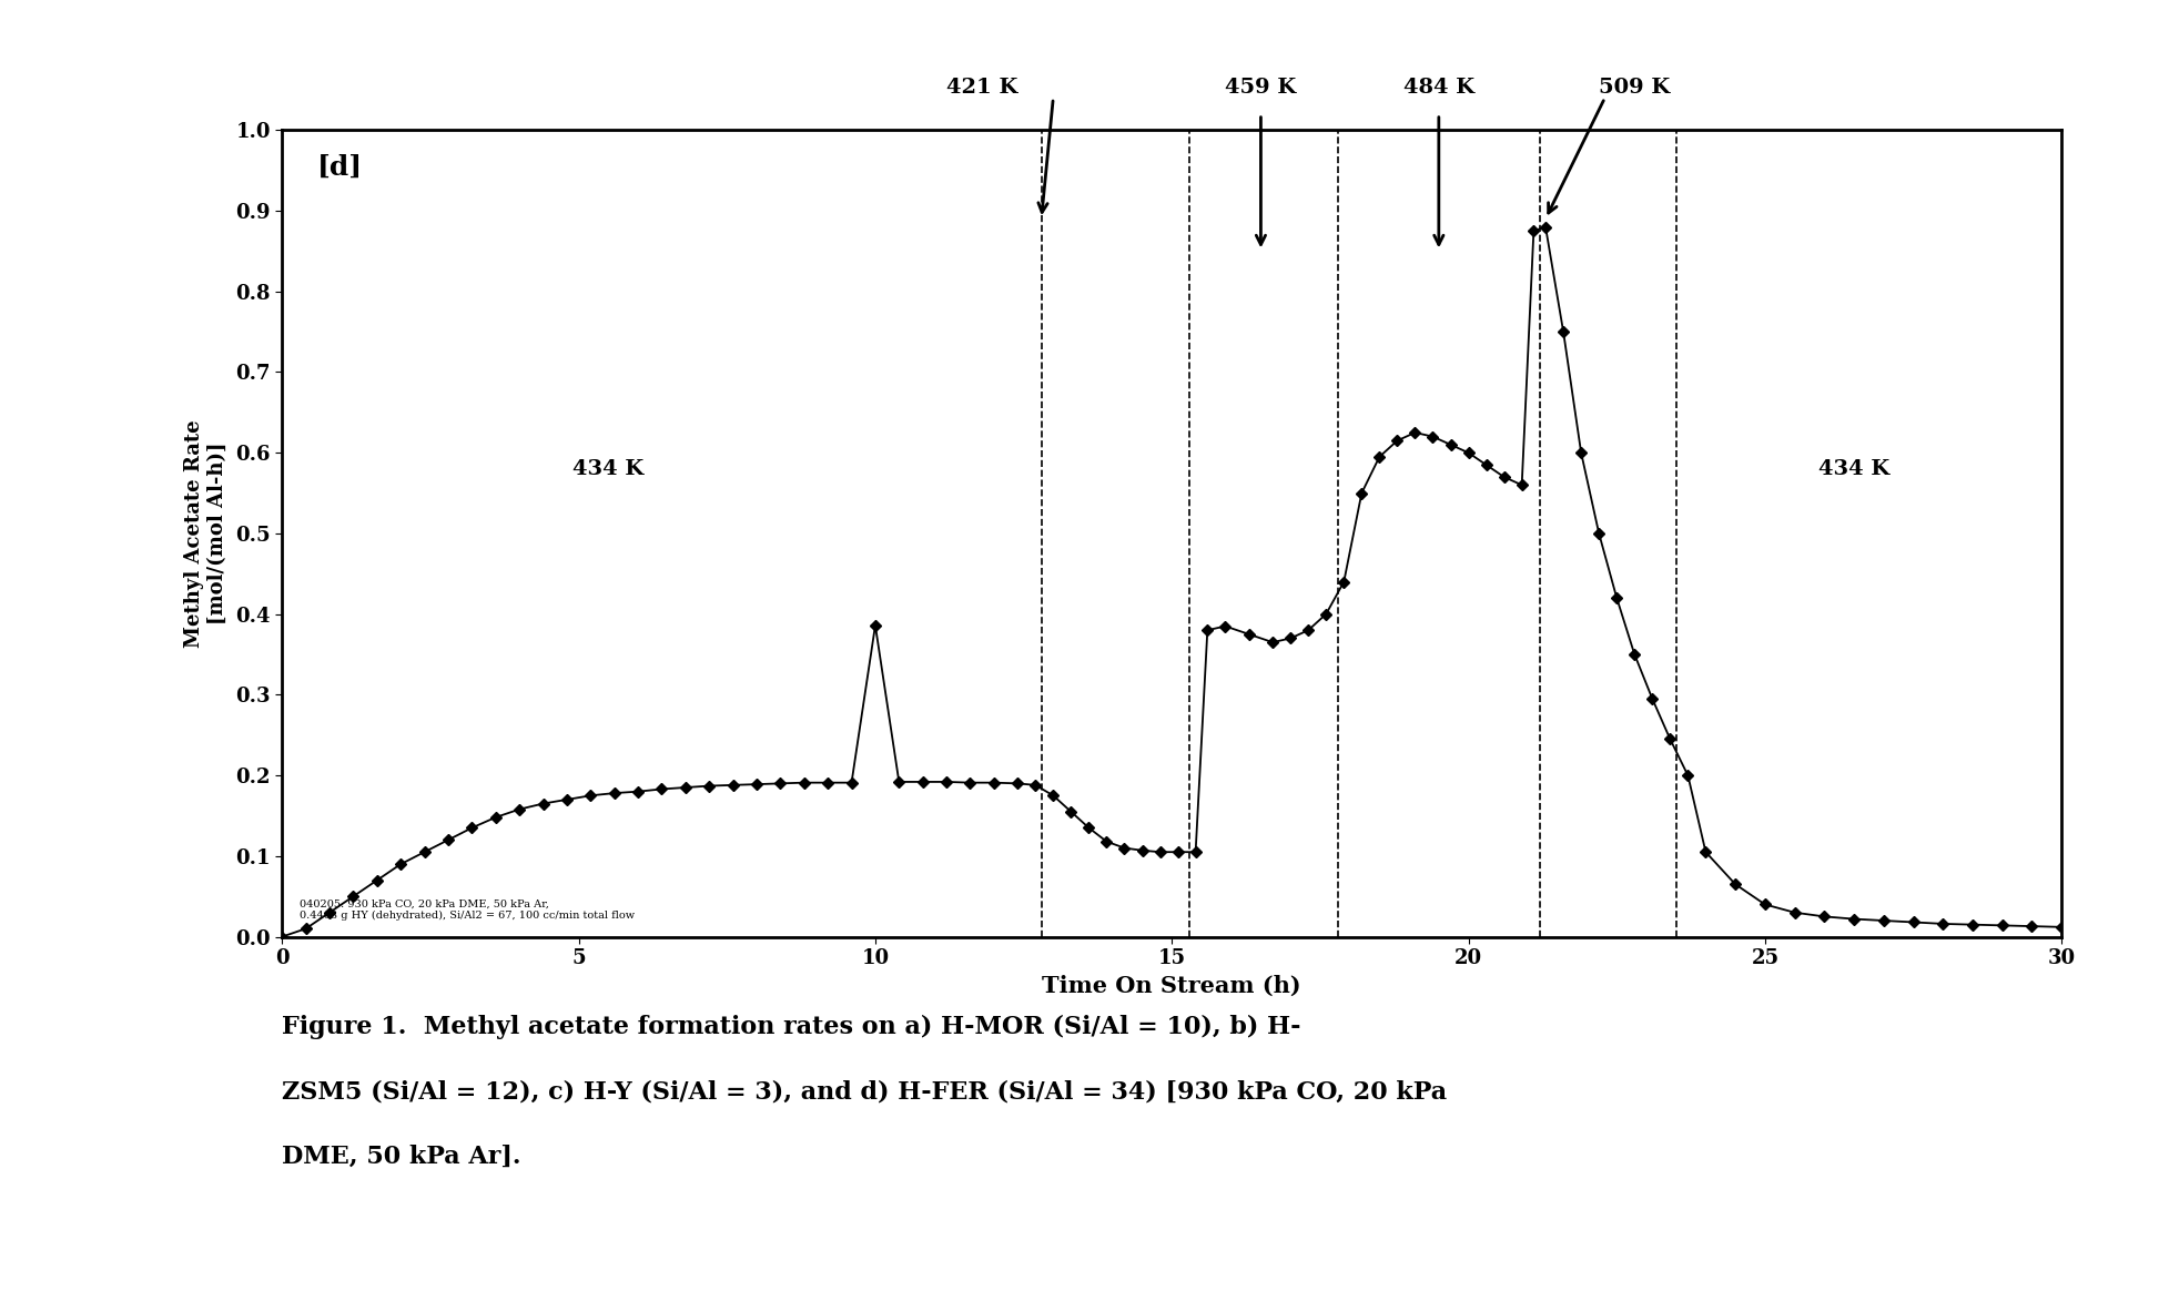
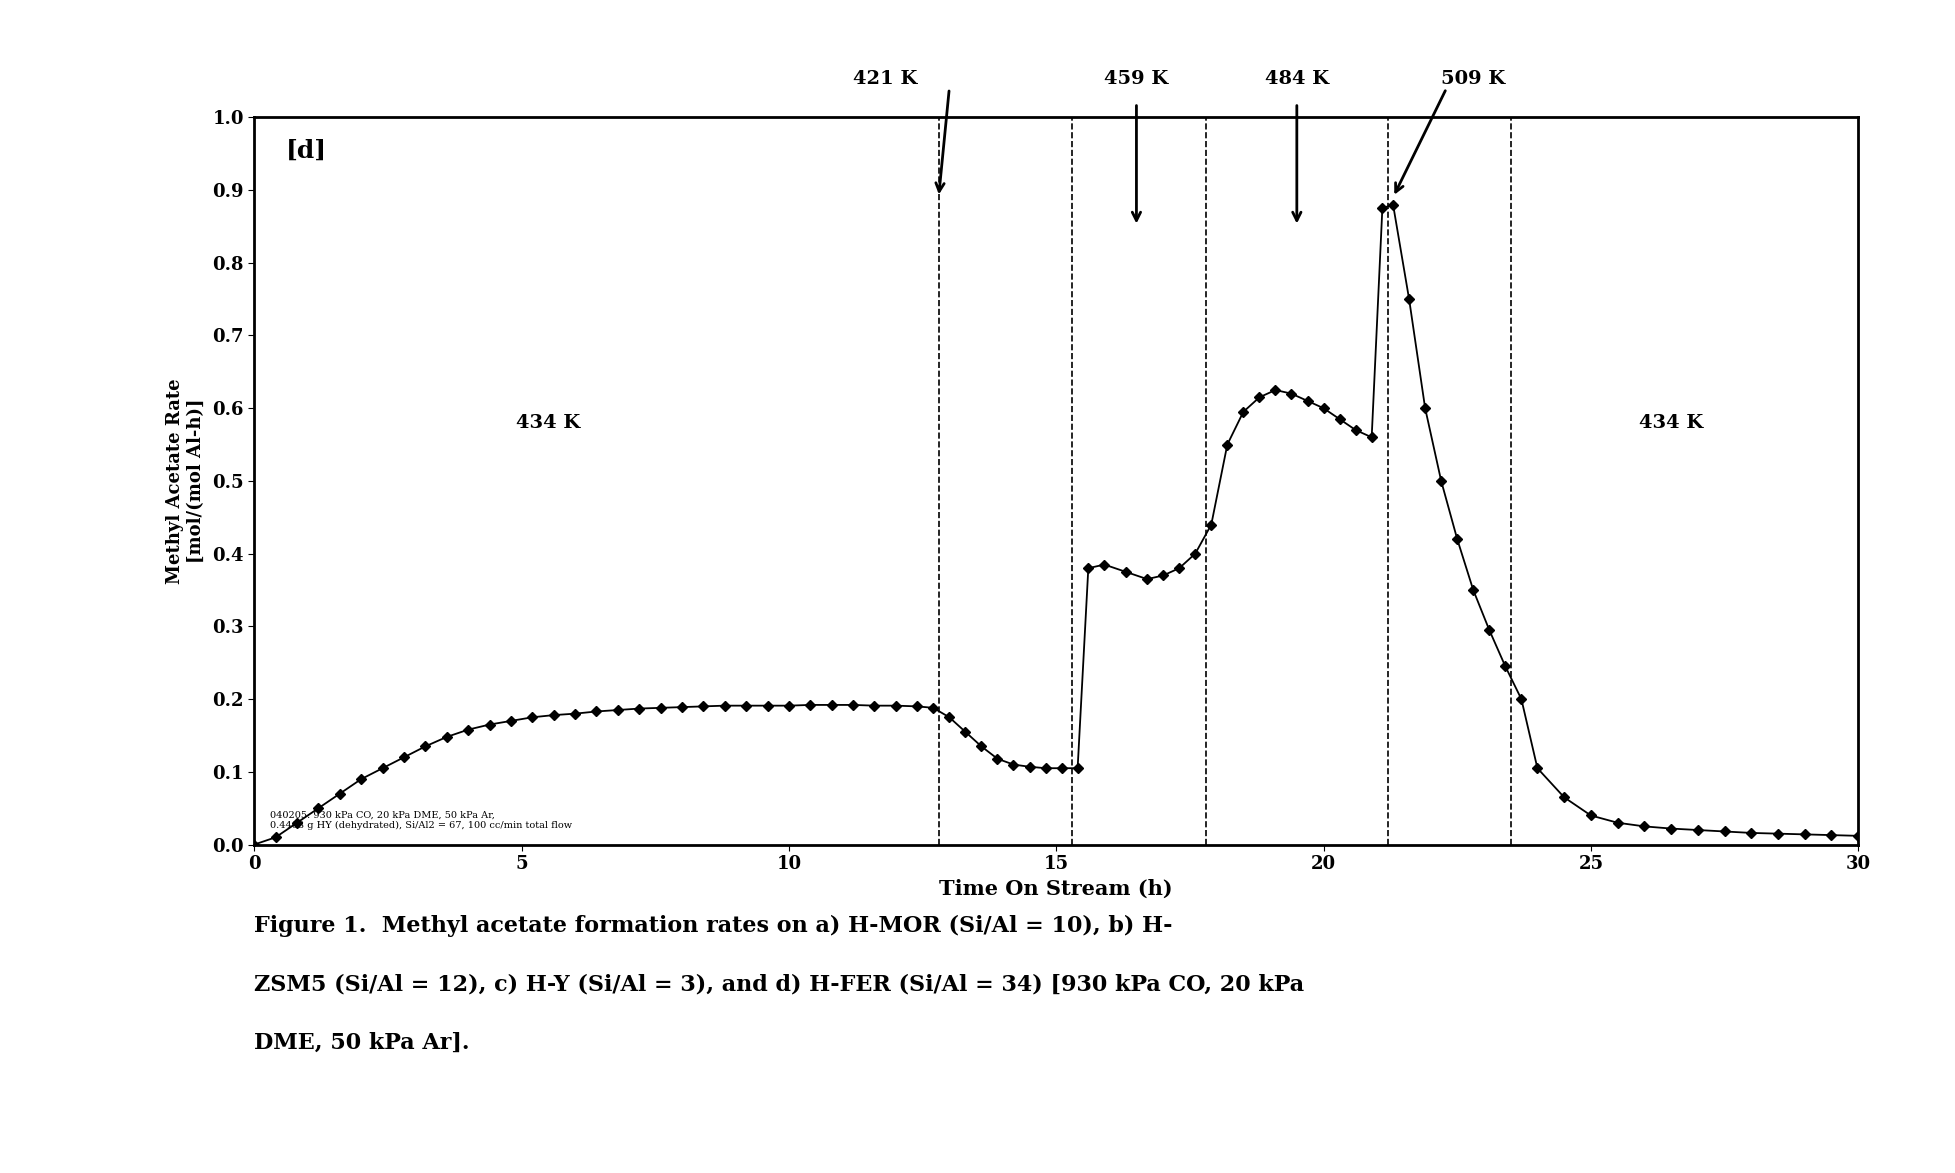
10: 0.386 -> 0.191
